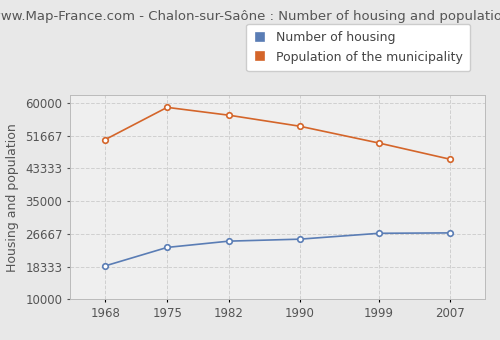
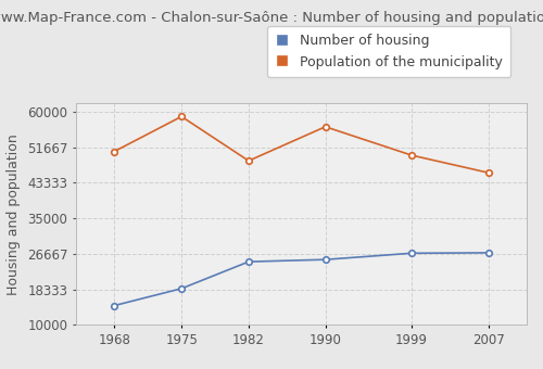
Number of housing/1968: 18500 -> 14500
Number of housing/1975: 23200 -> 18500
Population of the municipality/1982: 56900 -> 48500
Population of the municipality/1990: 54100 -> 56500
